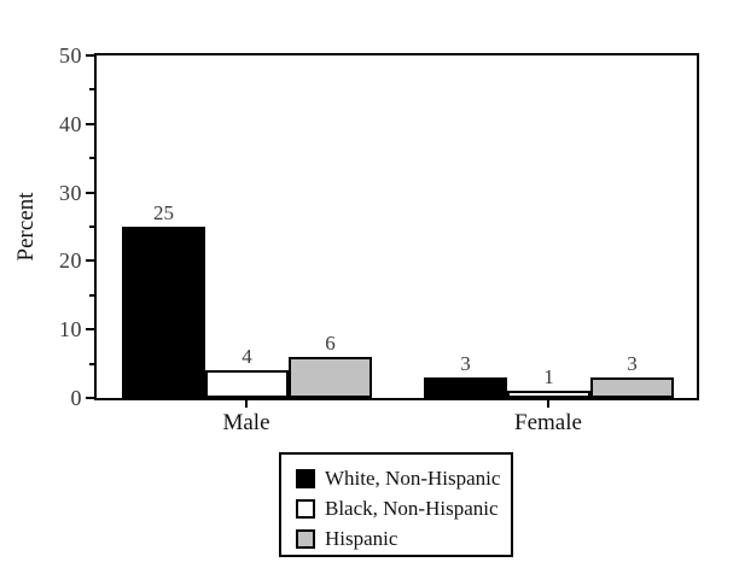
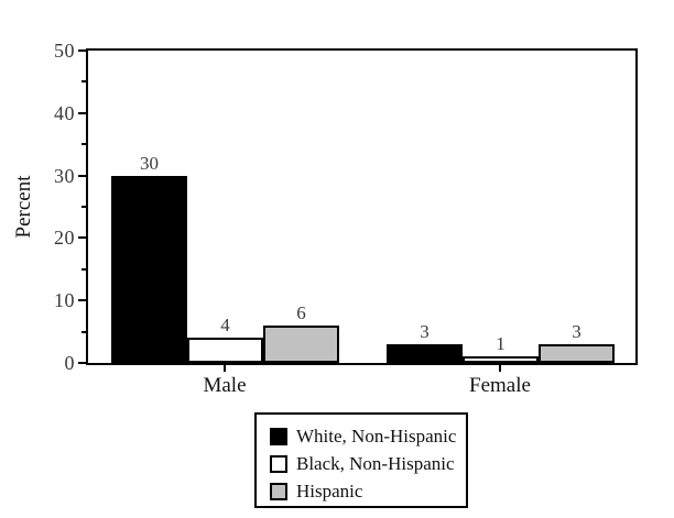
White, Non-Hispanic/Male: 25 -> 30
